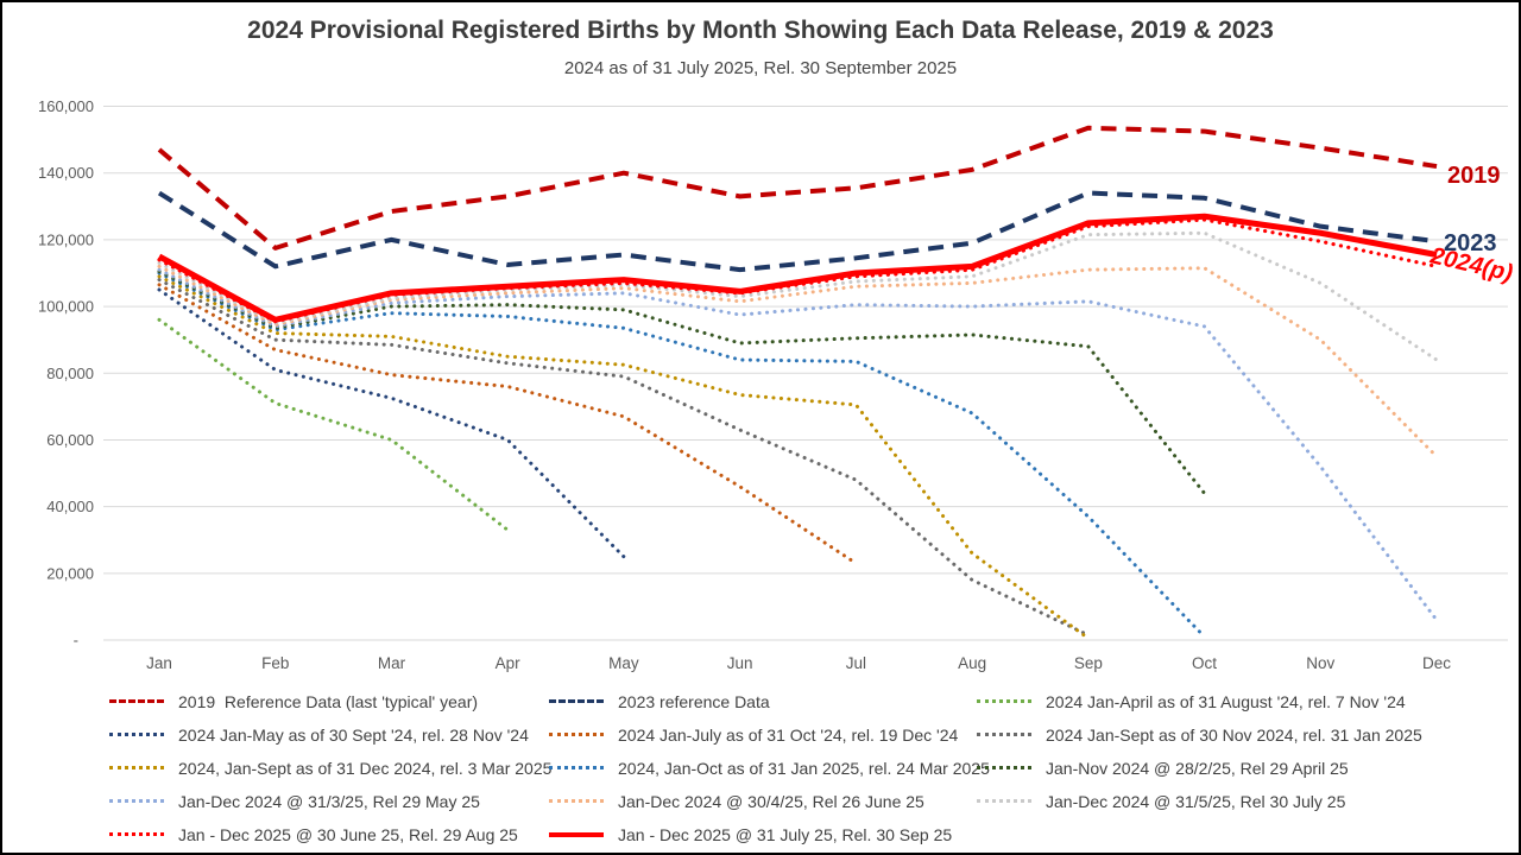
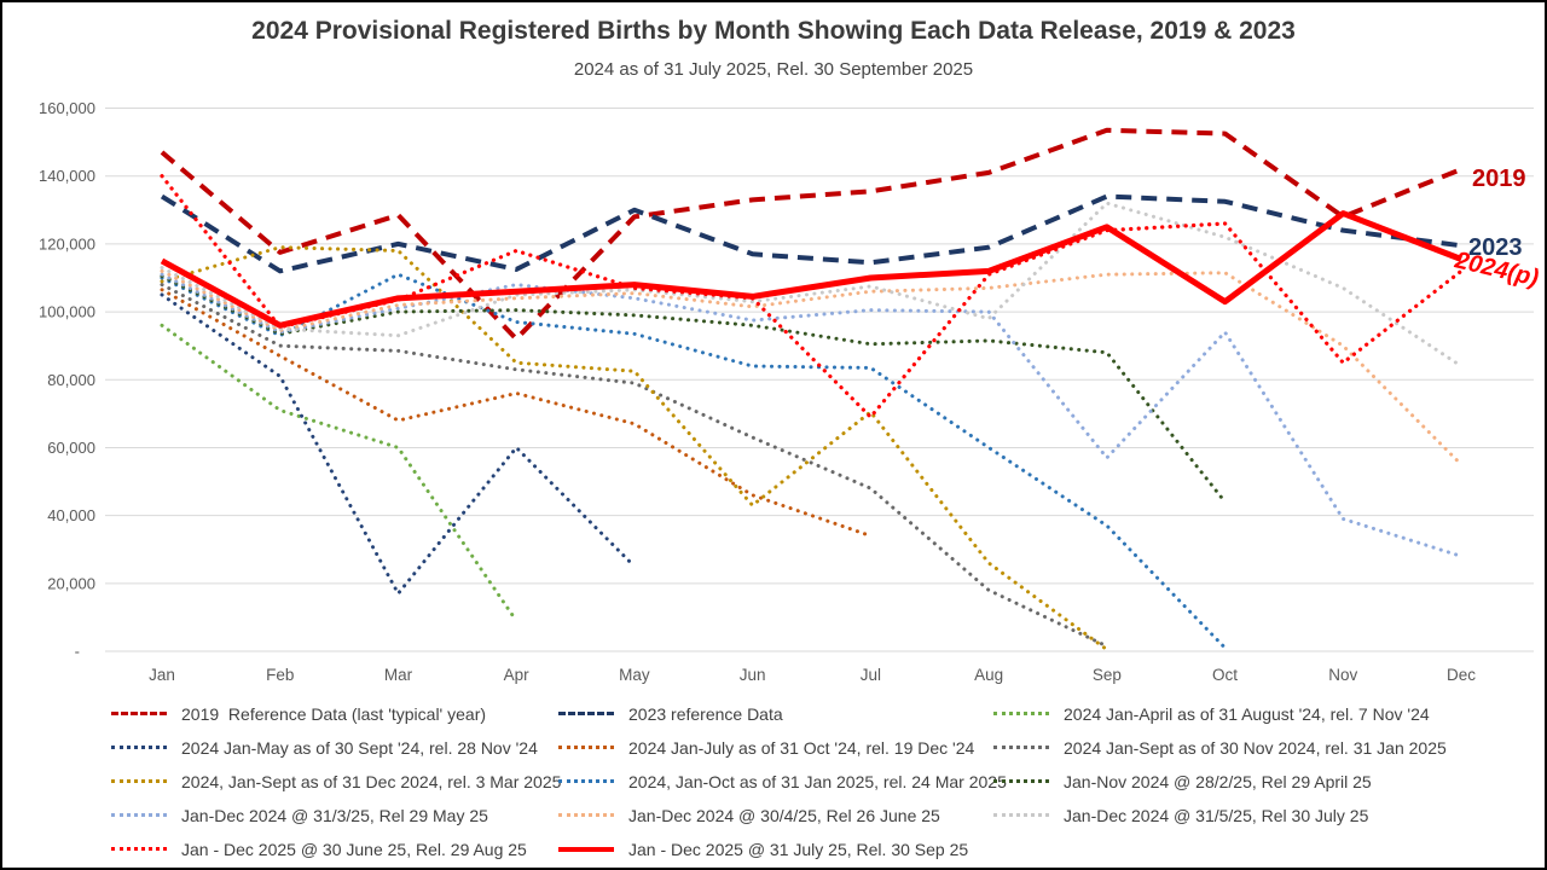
Jan - Dec 2025 @ 30 June 25, Rel. 29 Aug 25/Jan: 114000 -> 140000
2024, Jan-Sept as of 31 Dec 2024, rel. 3 Mar 2025/Feb: 92000 -> 119000
2024 Jan-May as of 30 Sept '24, rel. 28 Nov '24/Mar: 72000 -> 17000
2024 Jan-July as of 31 Oct '24, rel. 19 Dec '24/Mar: 80000 -> 68000
2024, Jan-Sept as of 31 Dec 2024, rel. 3 Mar 2025/Mar: 91000 -> 118000
2024, Jan-Oct as of 31 Jan 2025, rel. 24 Mar 2025/Mar: 98000 -> 111000
Jan-Dec 2024 @ 31/5/25, Rel 30 July 25/Mar: 102000 -> 93000
2019 Reference Data (last 'typical' year)/Apr: 133000 -> 92000
2024 Jan-April as of 31 August '24, rel. 7 Nov '24/Apr: 33000 -> 9000
Jan-Dec 2024 @ 31/3/25, Rel 29 May 25/Apr: 103000 -> 108000
Jan - Dec 2025 @ 30 June 25, Rel. 29 Aug 25/Apr: 106000 -> 118000
2019 Reference Data (last 'typical' year)/May: 140000 -> 128000
2023 reference Data/May: 116000 -> 130000
2023 reference Data/Jun: 111000 -> 117000
2024, Jan-Sept as of 31 Dec 2024, rel. 3 Mar 2025/Jun: 74000 -> 43000
Jan-Nov 2024 @ 28/2/25, Rel 29 April 25/Jun: 89000 -> 96000
2024 Jan-July as of 31 Oct '24, rel. 19 Dec '24/Jul: 23000 -> 34000
Jan - Dec 2025 @ 30 June 25, Rel. 29 Aug 25/Jul: 109000 -> 69000
2024, Jan-Oct as of 31 Jan 2025, rel. 24 Mar 2025/Aug: 68000 -> 60000
Jan-Dec 2024 @ 31/5/25, Rel 30 July 25/Aug: 109000 -> 98000
Jan-Dec 2024 @ 31/3/25, Rel 29 May 25/Sep: 102000 -> 57000
Jan-Dec 2024 @ 31/5/25, Rel 30 July 25/Sep: 122000 -> 132000
Jan - Dec 2025 @ 31 July 25, Rel. 30 Sep 25/Oct: 127000 -> 103000
2019 Reference Data (last 'typical' year)/Nov: 148000 -> 128000
Jan-Dec 2024 @ 31/3/25, Rel 29 May 25/Nov: 52000 -> 39000
Jan - Dec 2025 @ 30 June 25, Rel. 29 Aug 25/Nov: 120000 -> 85000
Jan - Dec 2025 @ 31 July 25, Rel. 30 Sep 25/Nov: 122000 -> 129000
Jan-Dec 2024 @ 31/3/25, Rel 29 May 25/Dec: 6000 -> 28000
